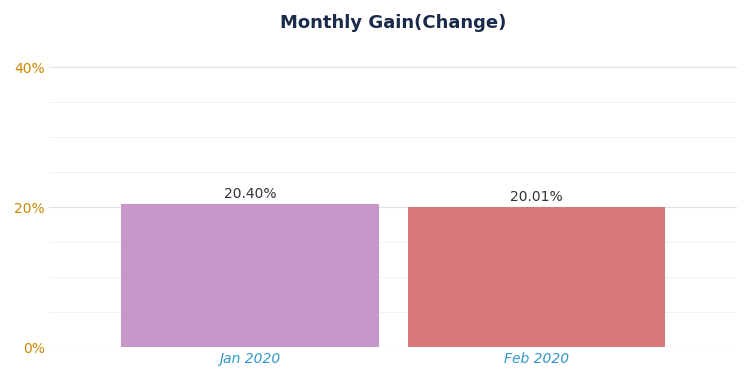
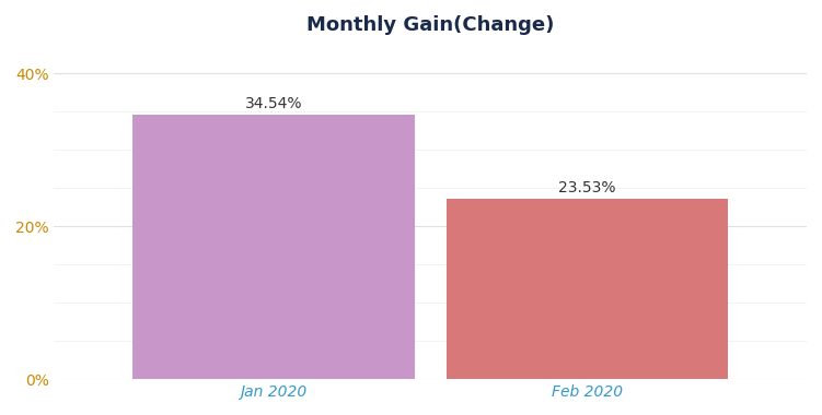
Jan 2020: 20.40% -> 34.54%
Feb 2020: 20.01% -> 23.53%
